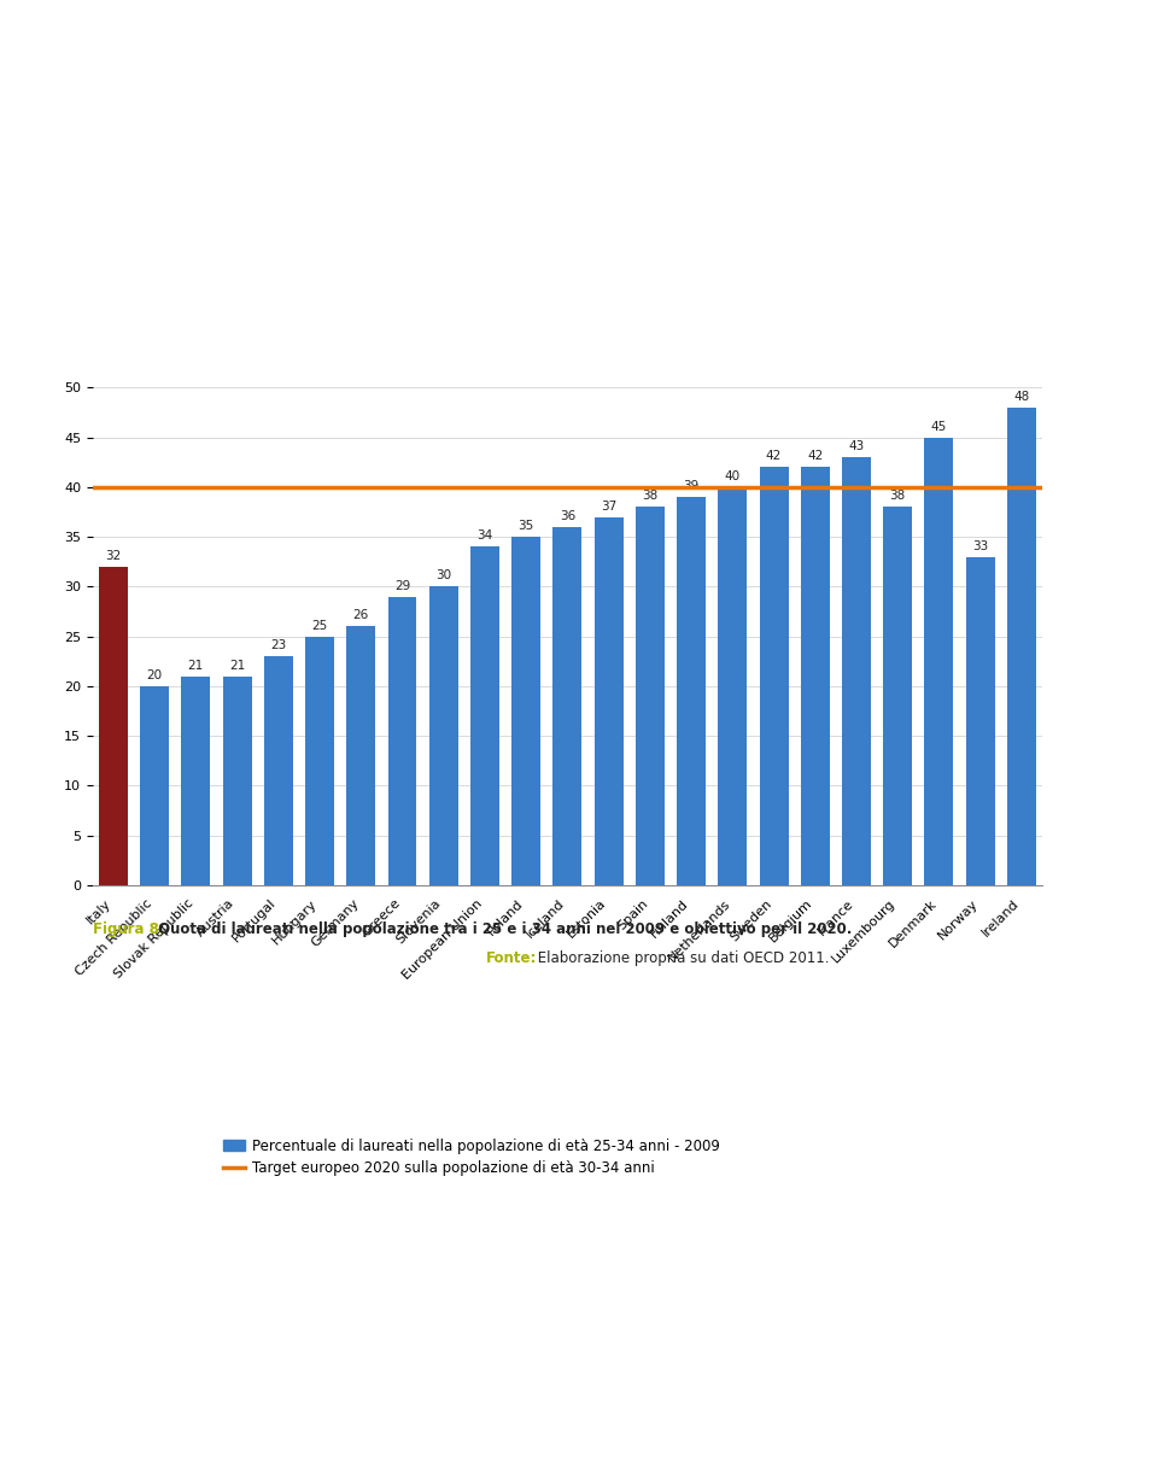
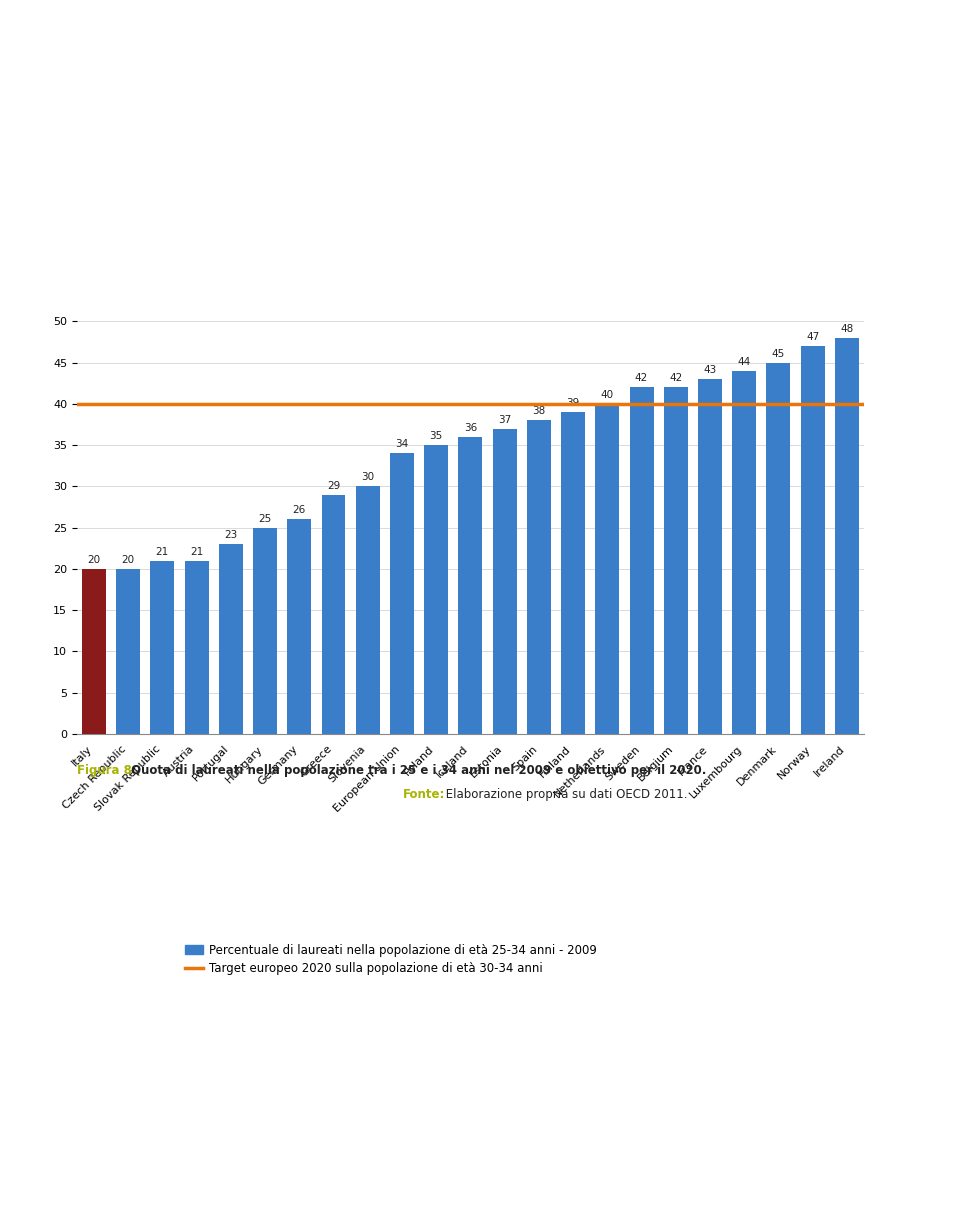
Italy: 32 -> 20
Luxembourg: 38 -> 44
Norway: 33 -> 47
